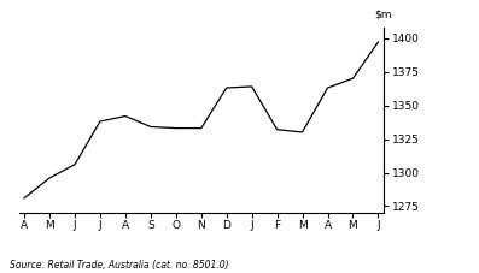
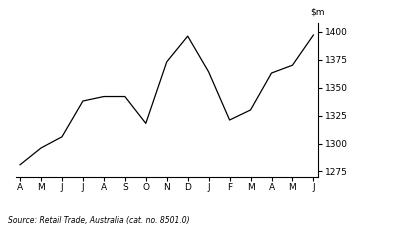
S: 1334 -> 1342
O: 1333 -> 1318
N: 1333 -> 1373
D: 1363 -> 1396
F: 1332 -> 1321
